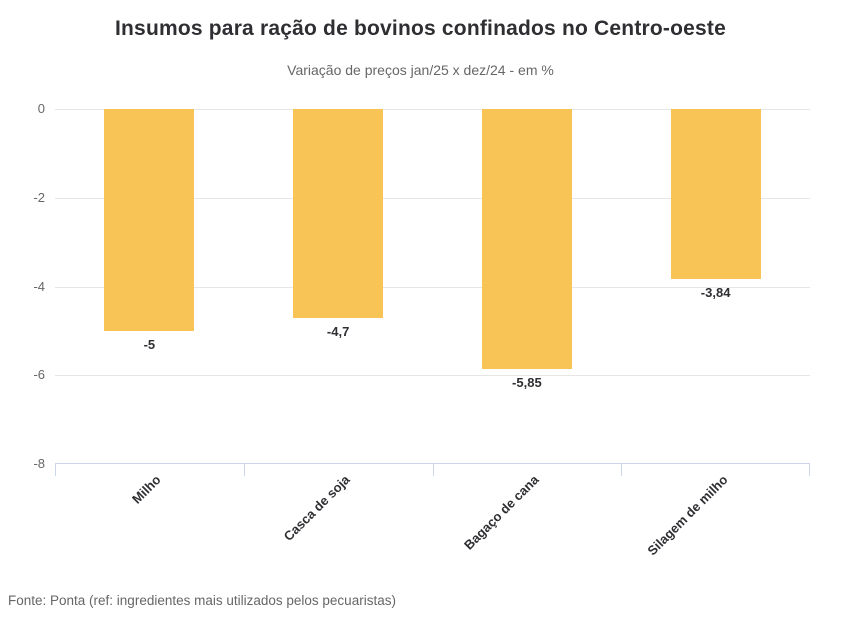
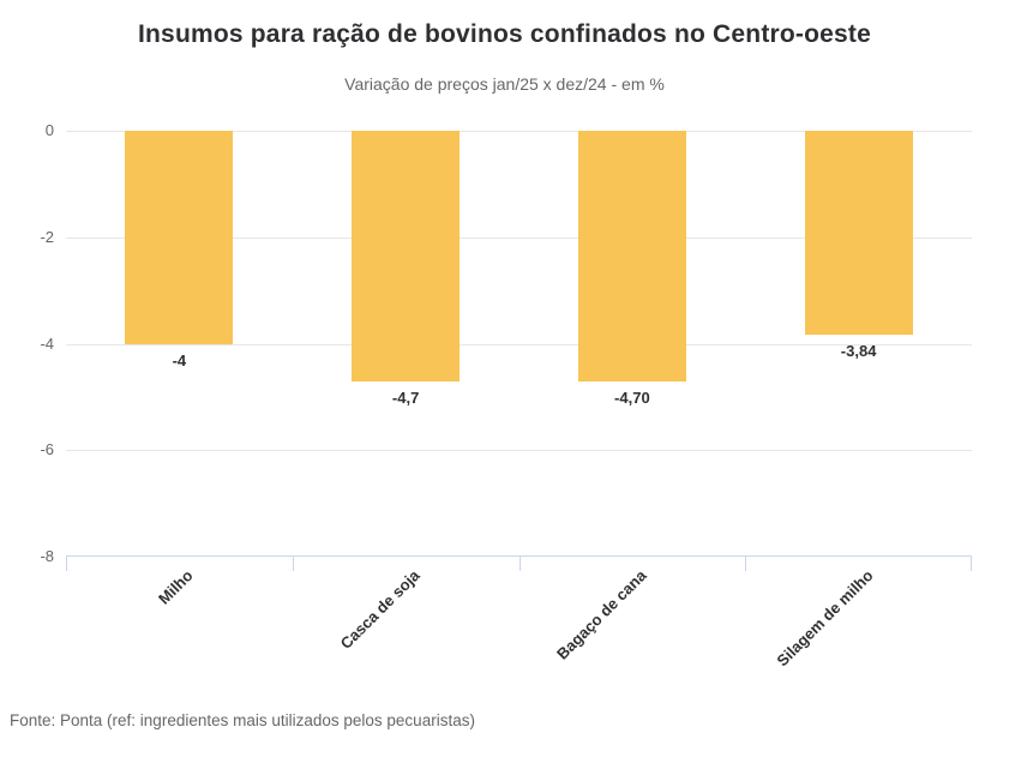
Milho: -5 -> -4
Bagaço de cana: -5,85 -> -4,70
